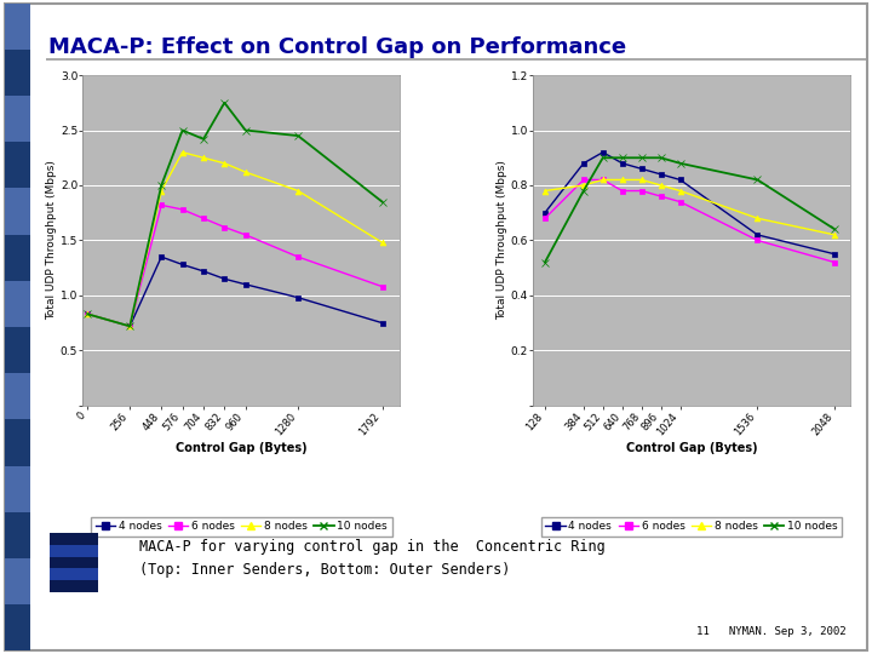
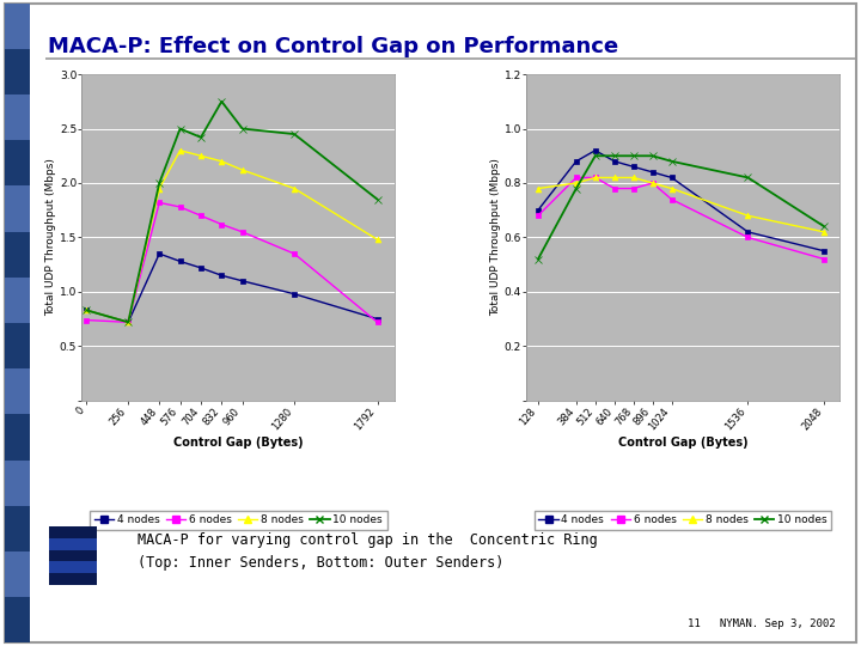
6 nodes/0: 0.83 -> 0.74
6 nodes/1792: 1.08 -> 0.72
6 nodes/896: 0.76 -> 0.80
